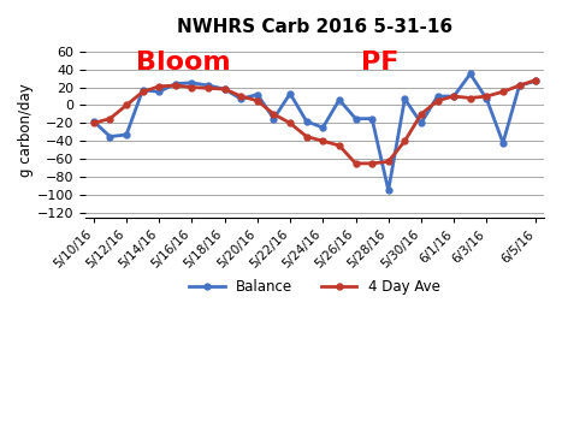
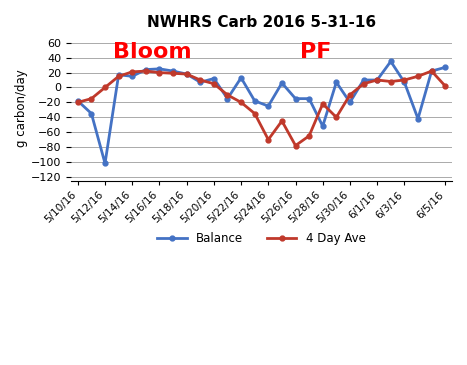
Balance/5/12/16: -33 -> -102
4 Day Ave/5/24/16: -40 -> -70
4 Day Ave/5/26/16: -65 -> -78
Balance/5/28/16: -95 -> -52
4 Day Ave/5/28/16: -63 -> -22
4 Day Ave/6/5/16: 28 -> 2
